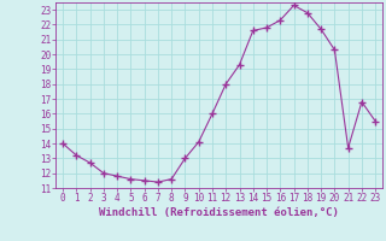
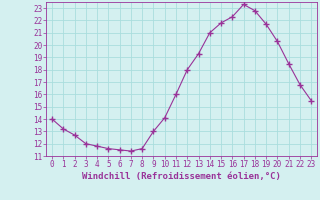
14: 21.6 -> 21.0
21: 13.7 -> 18.5
